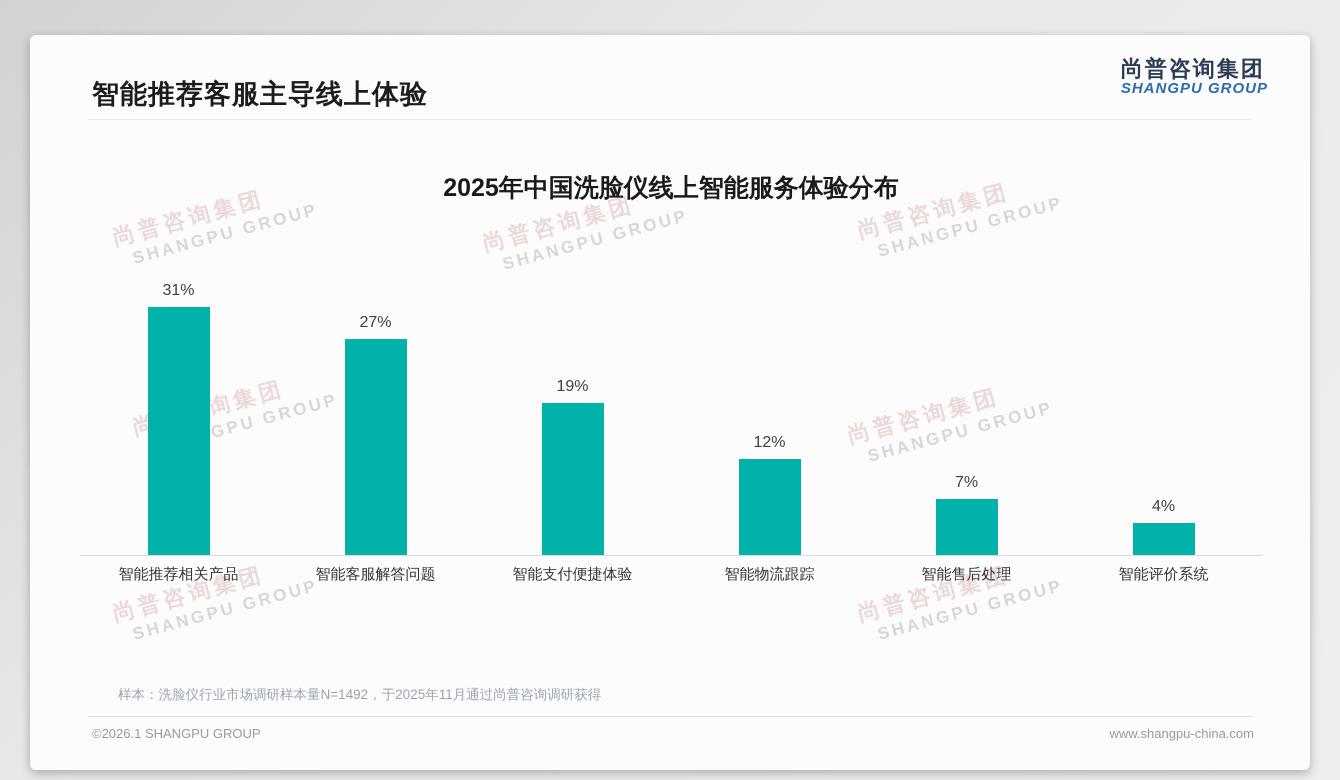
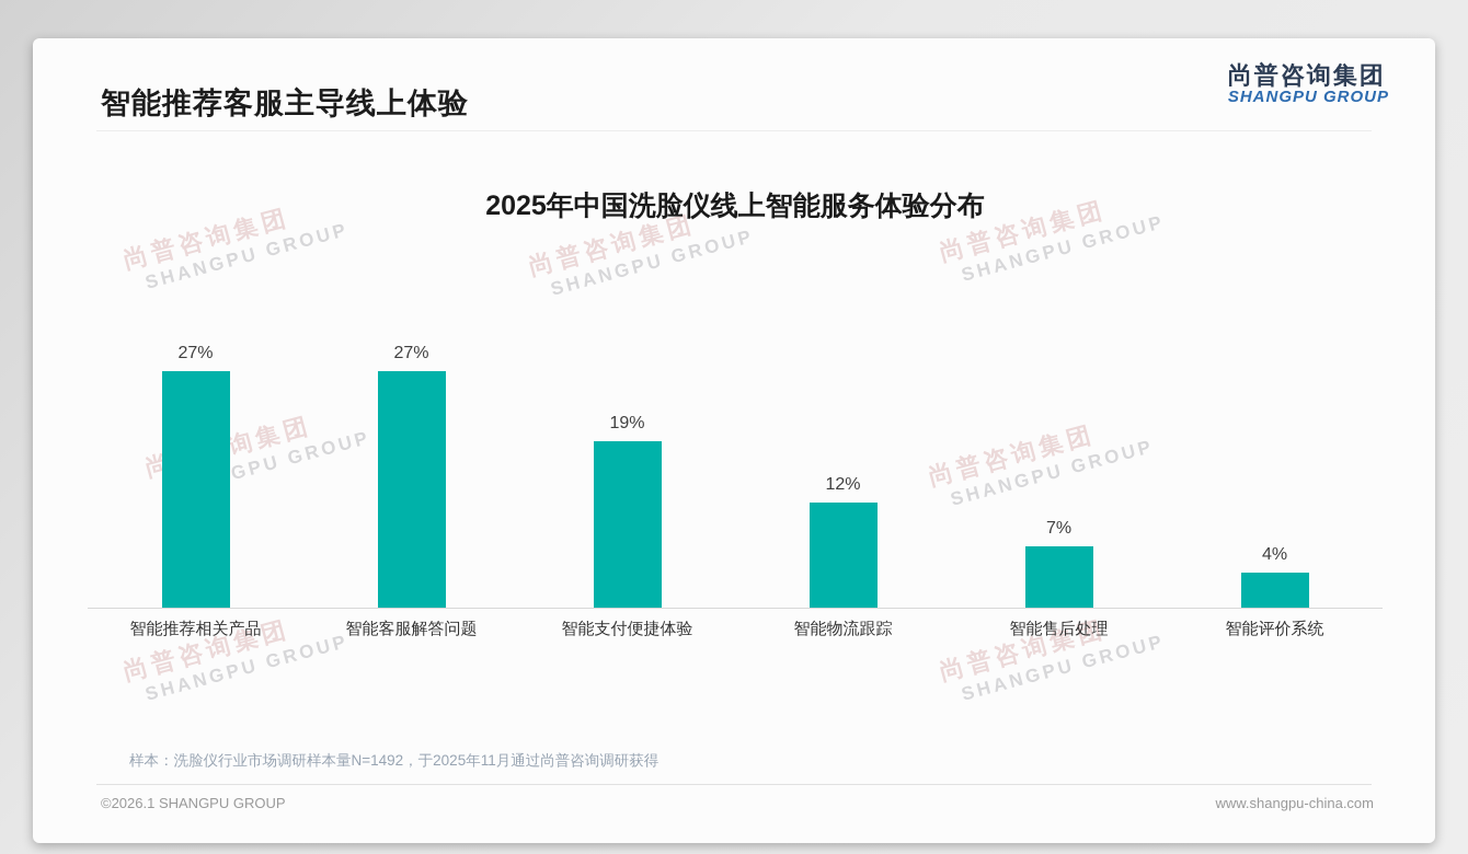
智能推荐相关产品: 31% -> 27%
